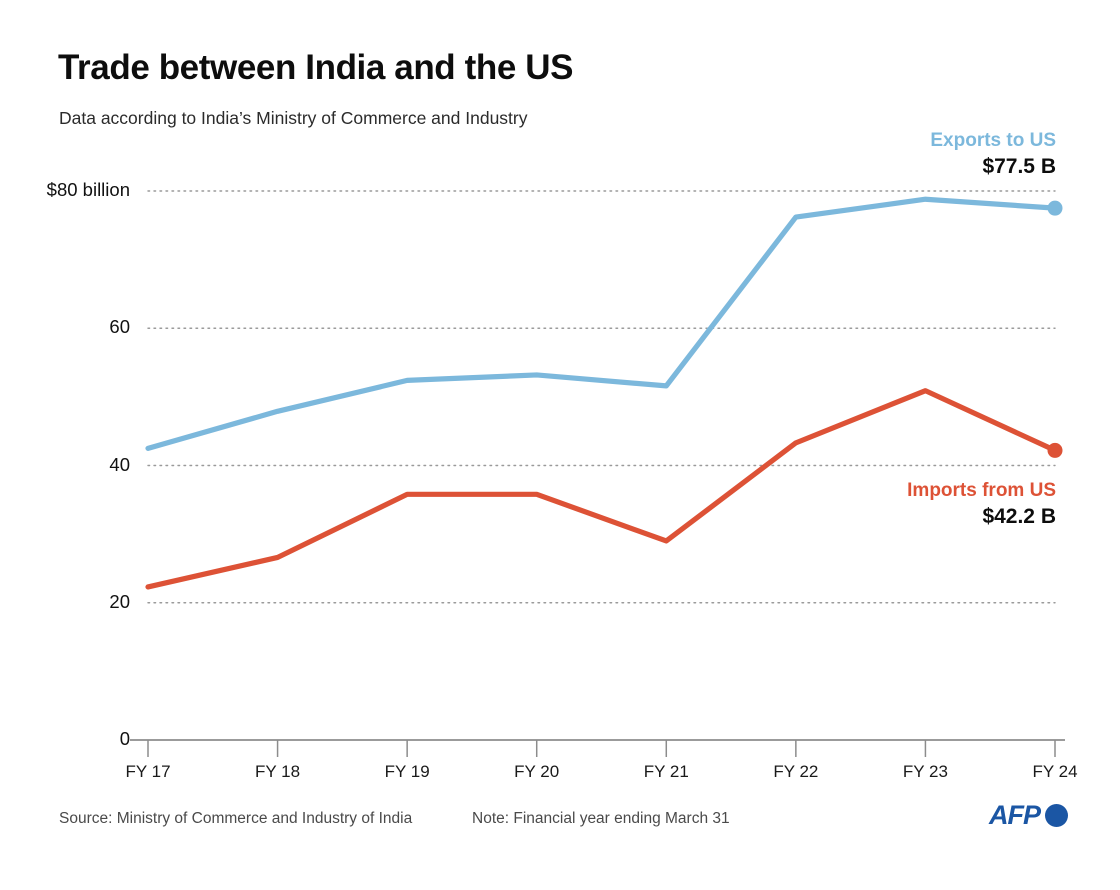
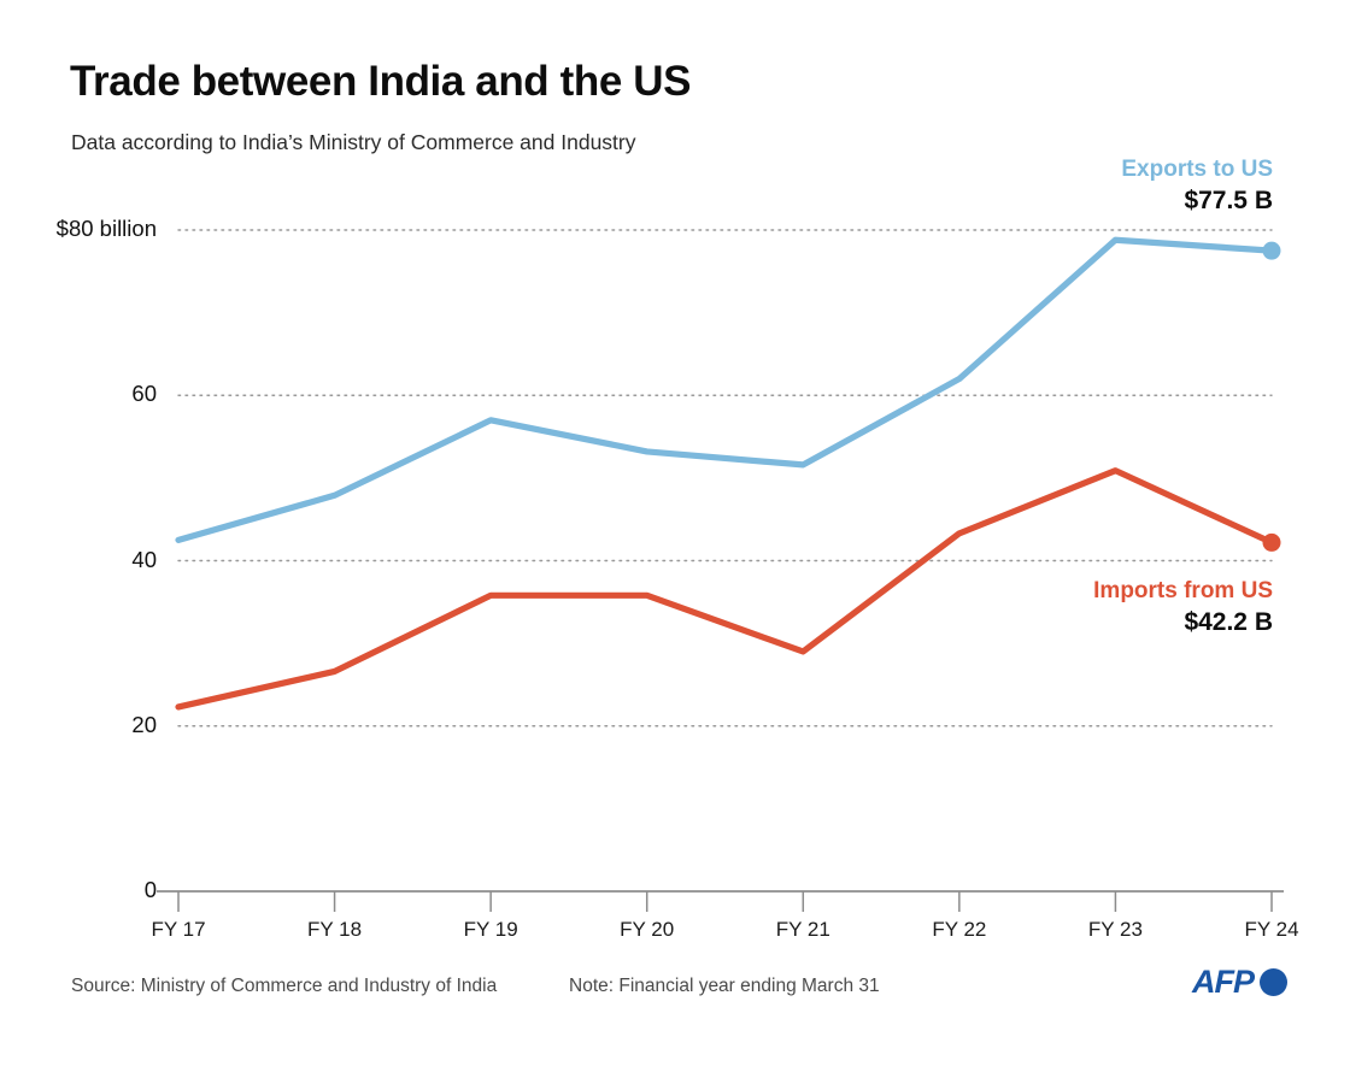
Exports to US/FY 19: 52 -> 57
Exports to US/FY 22: 76 -> 62
